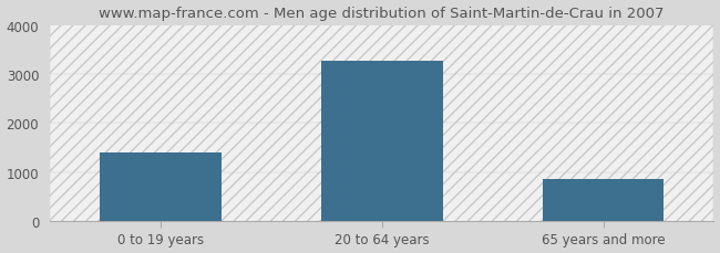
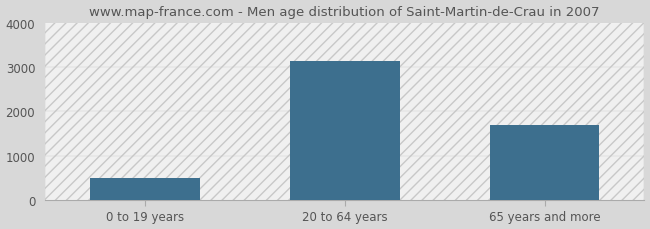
0 to 19 years: 1400 -> 500
20 to 64 years: 3280 -> 3150
65 years and more: 850 -> 1700
